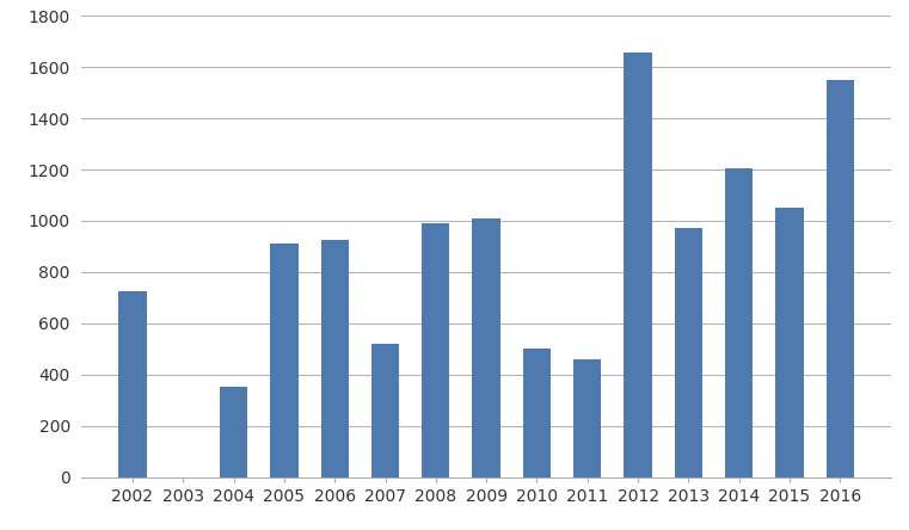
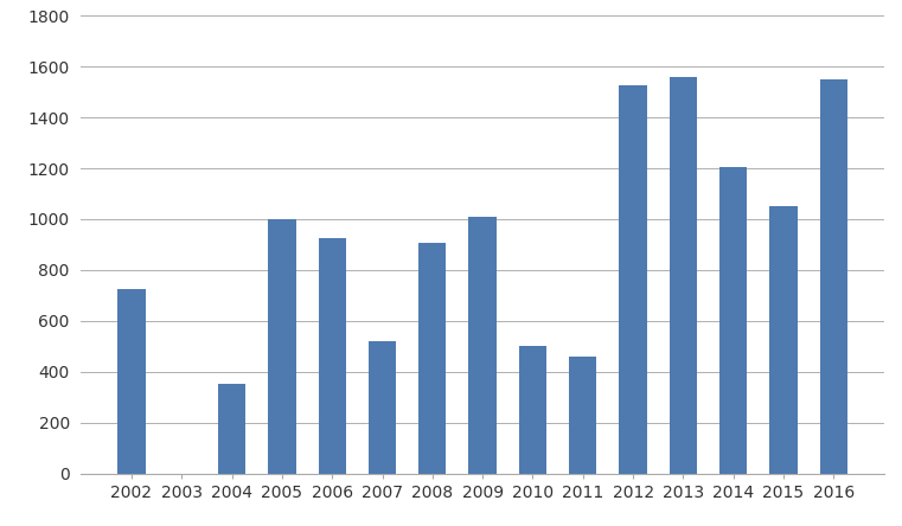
2005: 910 -> 1000
2008: 990 -> 905
2012: 1655 -> 1525
2013: 970 -> 1560
